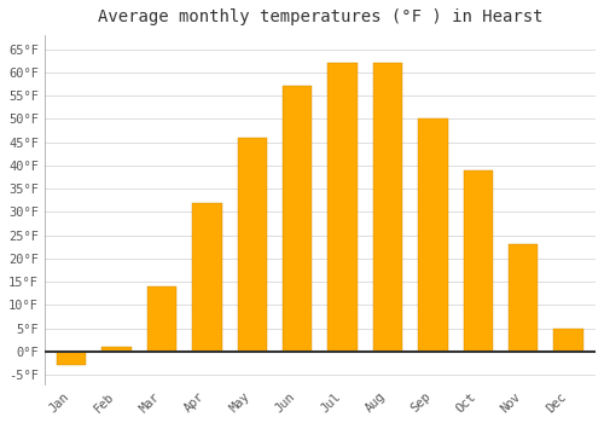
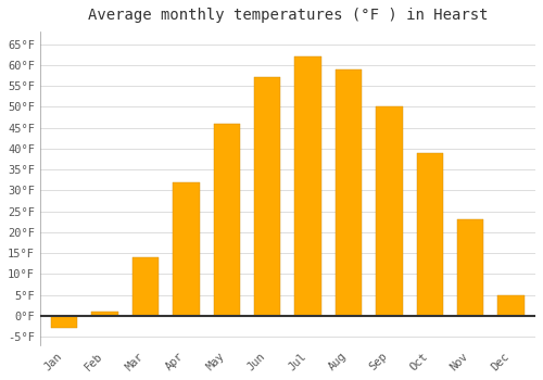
Aug: 62°F -> 59°F
